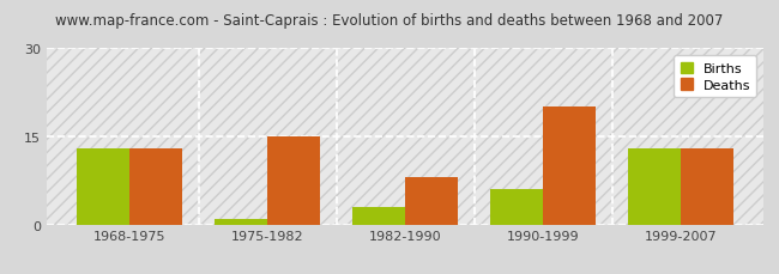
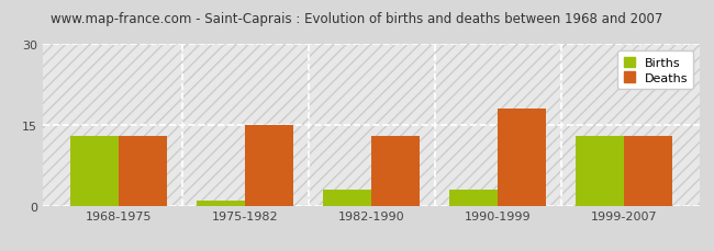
Deaths/1982-1990: 8 -> 13
Births/1990-1999: 6 -> 3
Deaths/1990-1999: 20 -> 18
